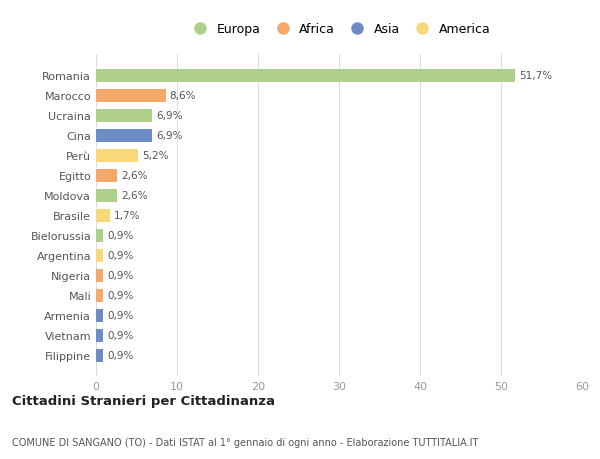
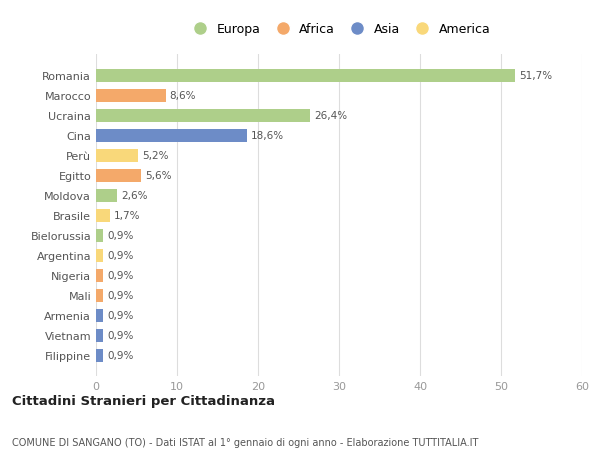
Ucraina: 6,9% -> 26,4%
Cina: 6,9% -> 18,6%
Egitto: 2,6% -> 5,6%
